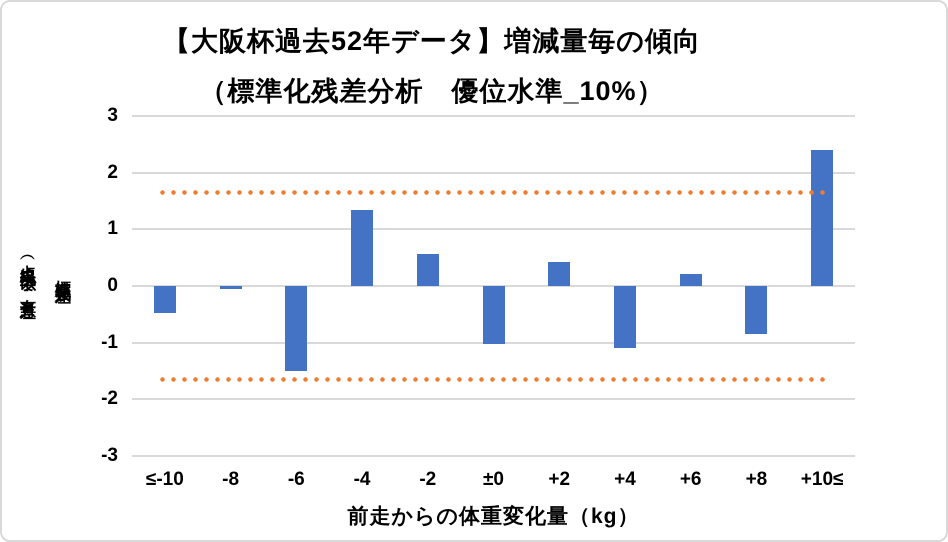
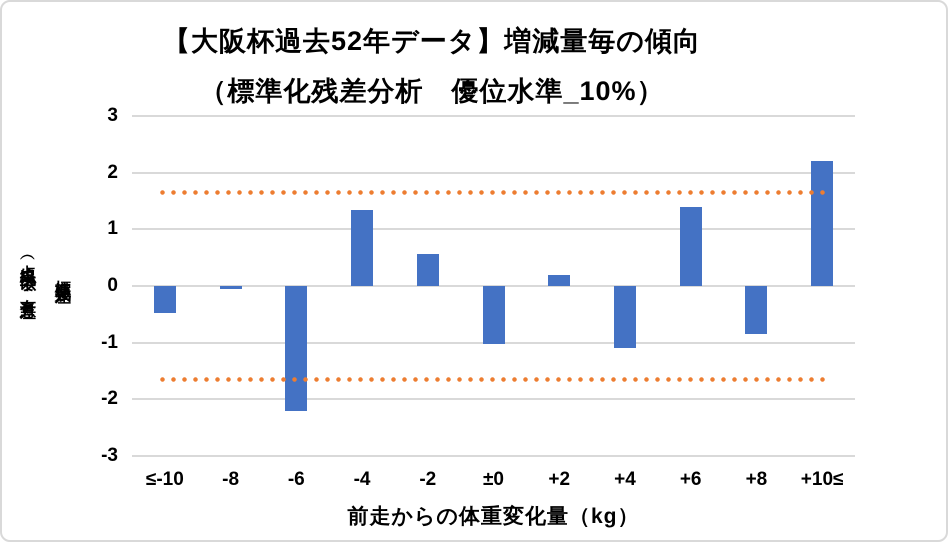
-6: -1.5 -> -2.2
+2: 0.4 -> 0.2
+6: 0.2 -> 1.4
+10≤: 2.4 -> 2.2
